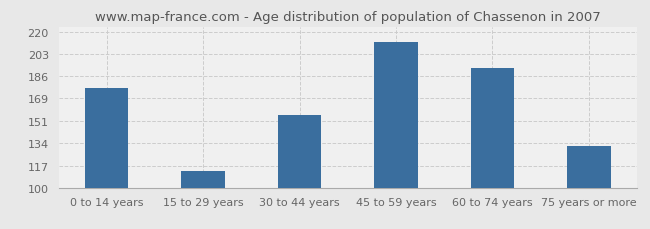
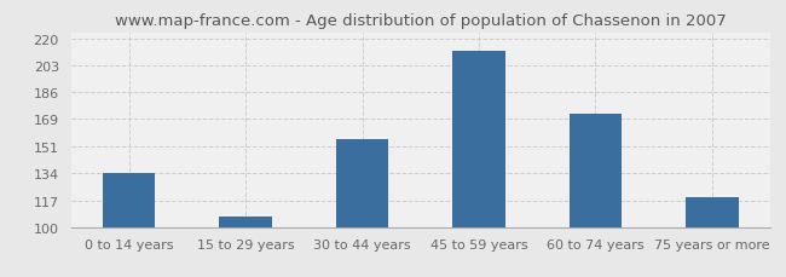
0 to 14 years: 177 -> 134
15 to 29 years: 113 -> 107
60 to 74 years: 192 -> 172
75 years or more: 132 -> 119
